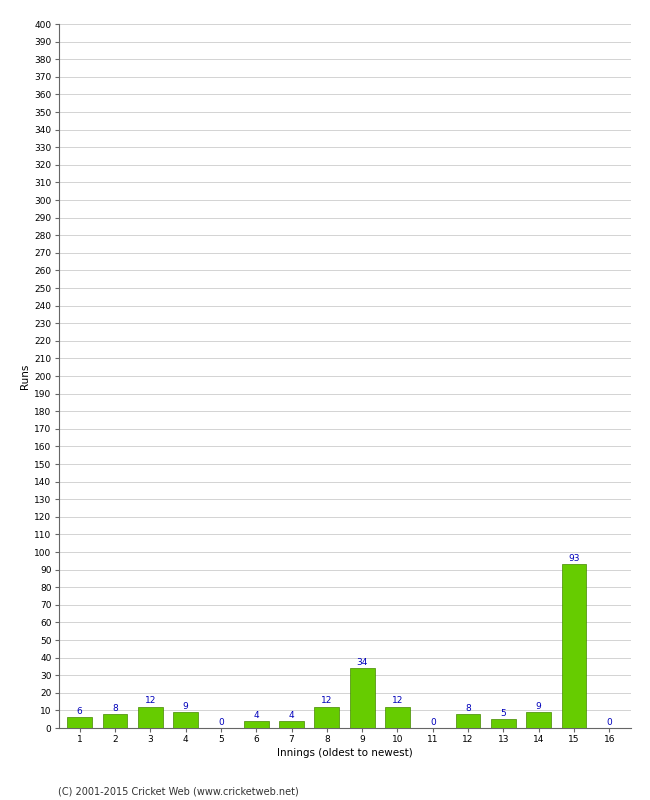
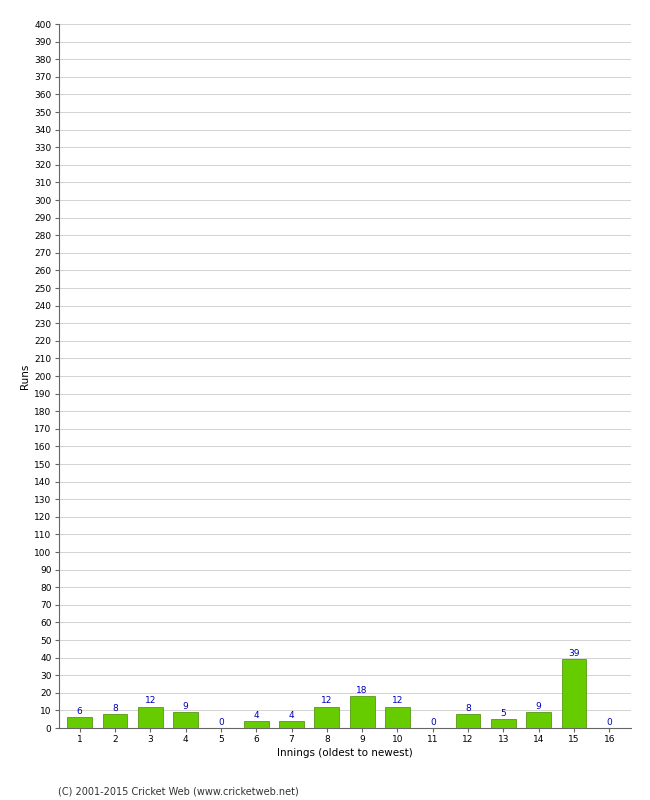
9: 34 -> 18
15: 93 -> 39
